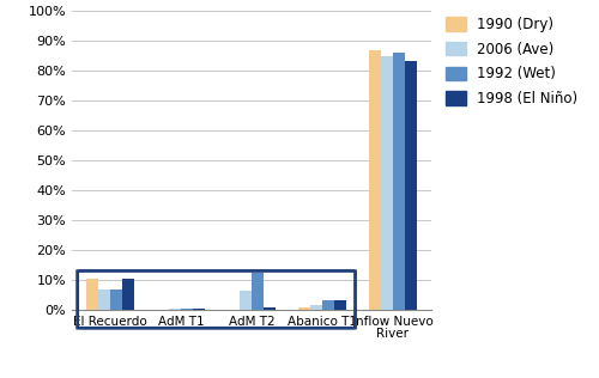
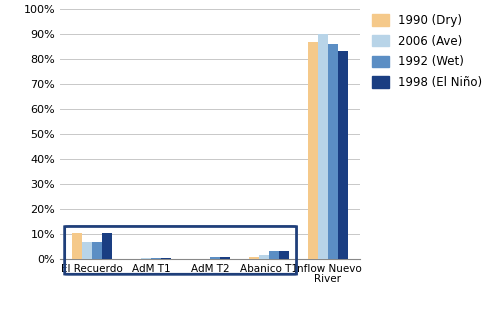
2006 (Ave)/AdM T2: 6.5% -> 0.2%
1992 (Wet)/AdM T2: 12.5% -> 1.0%
2006 (Ave)/Inflow Nuevo River: 85.0% -> 90.0%
